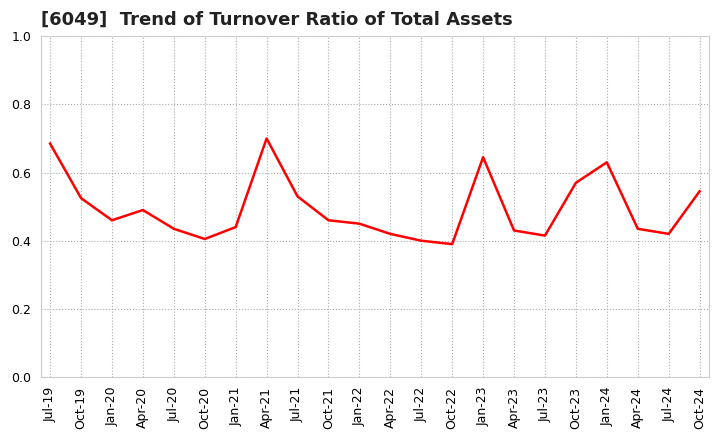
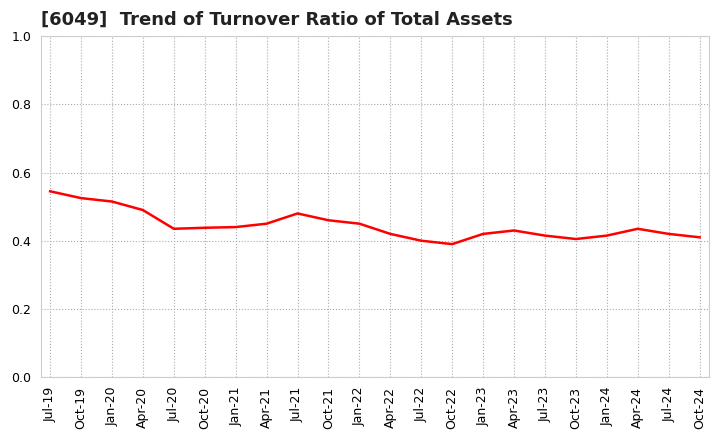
Jul-19: 0.685 -> 0.545
Jan-20: 0.460 -> 0.515
Oct-20: 0.405 -> 0.438
Apr-21: 0.700 -> 0.450
Jul-21: 0.530 -> 0.480
Jan-23: 0.645 -> 0.420
Oct-23: 0.570 -> 0.405
Jan-24: 0.630 -> 0.415
Oct-24: 0.545 -> 0.410
